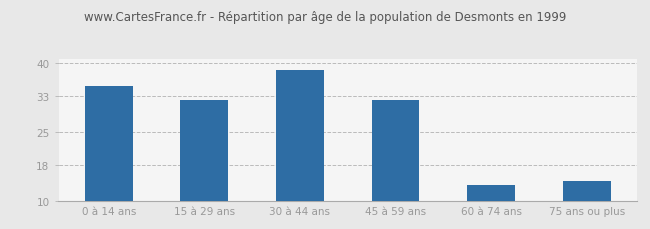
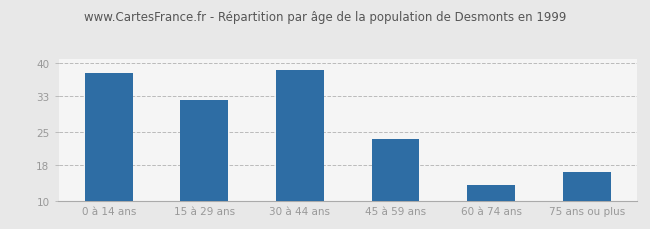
0 à 14 ans: 35.0 -> 38.0
45 à 59 ans: 32.0 -> 23.5
75 ans ou plus: 14.5 -> 16.5
